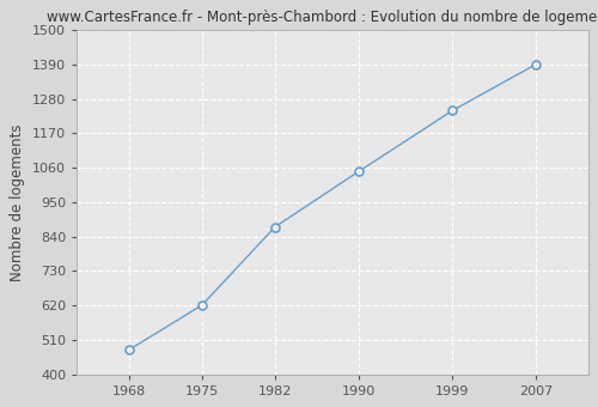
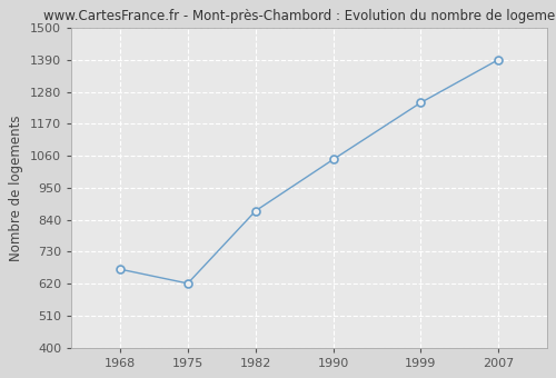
1968: 478 -> 670
